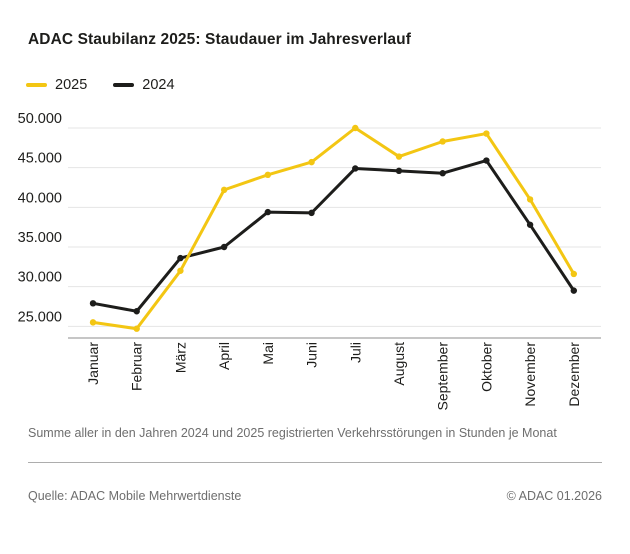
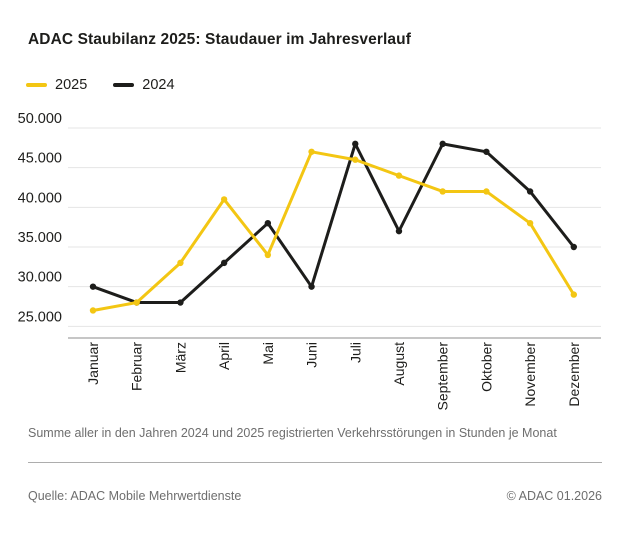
2025/Januar: 26000 -> 27000
2024/Januar: 28000 -> 30000
2025/Februar: 25000 -> 28000
2024/Februar: 27000 -> 28000
2025/März: 32000 -> 33000
2024/März: 34000 -> 28000
2025/April: 42000 -> 41000
2024/April: 35000 -> 33000
2025/Mai: 44000 -> 34000
2024/Mai: 39000 -> 38000
2025/Juni: 46000 -> 47000
2024/Juni: 39000 -> 30000
2025/Juli: 50000 -> 46000
2024/Juli: 45000 -> 48000
2025/August: 46000 -> 44000
2024/August: 45000 -> 37000
2025/September: 48000 -> 42000
2024/September: 44000 -> 48000
2025/Oktober: 49000 -> 42000
2024/Oktober: 46000 -> 47000
2025/November: 41000 -> 38000
2024/November: 38000 -> 42000
2025/Dezember: 32000 -> 29000
2024/Dezember: 30000 -> 35000
